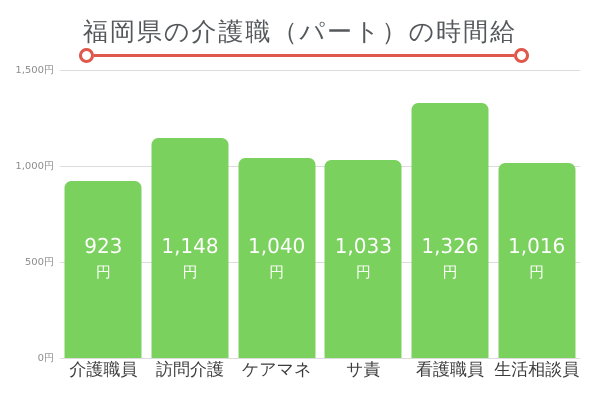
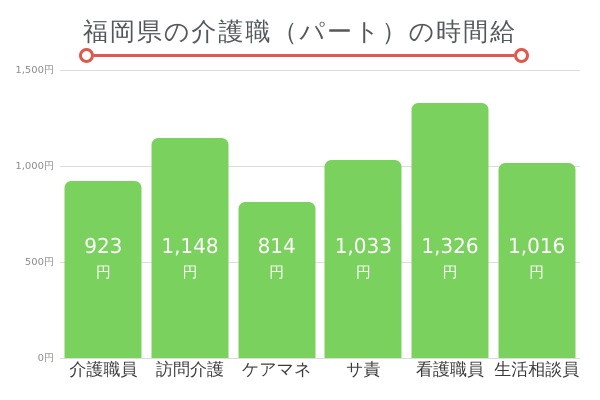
ケアマネ: 1,040 -> 814
